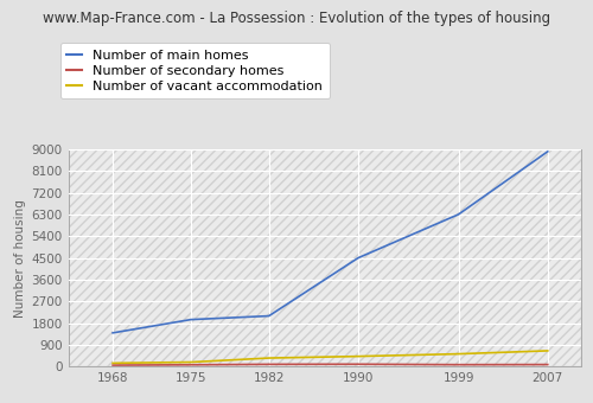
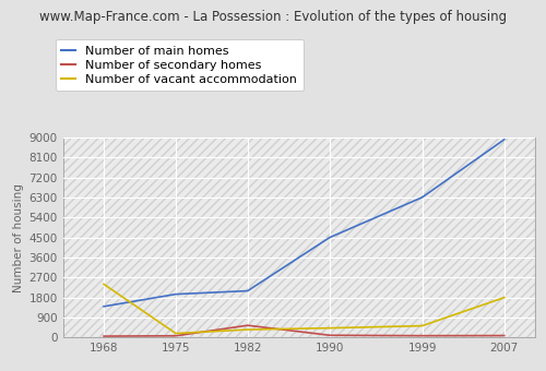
Number of vacant accommodation/1968: 150 -> 2400
Number of secondary homes/1982: 100 -> 550
Number of vacant accommodation/2007: 660 -> 1800
